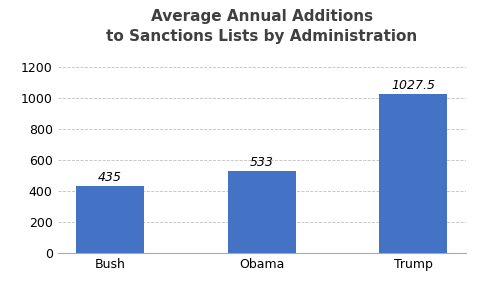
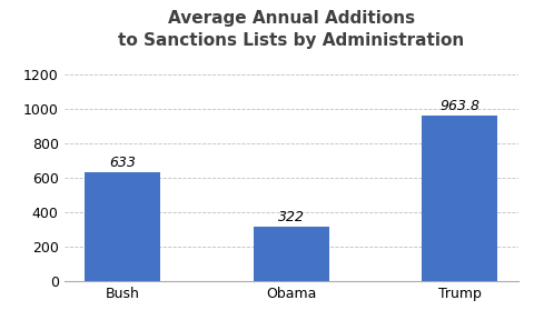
Bush: 435 -> 633
Obama: 533 -> 322
Trump: 1027.5 -> 963.8
